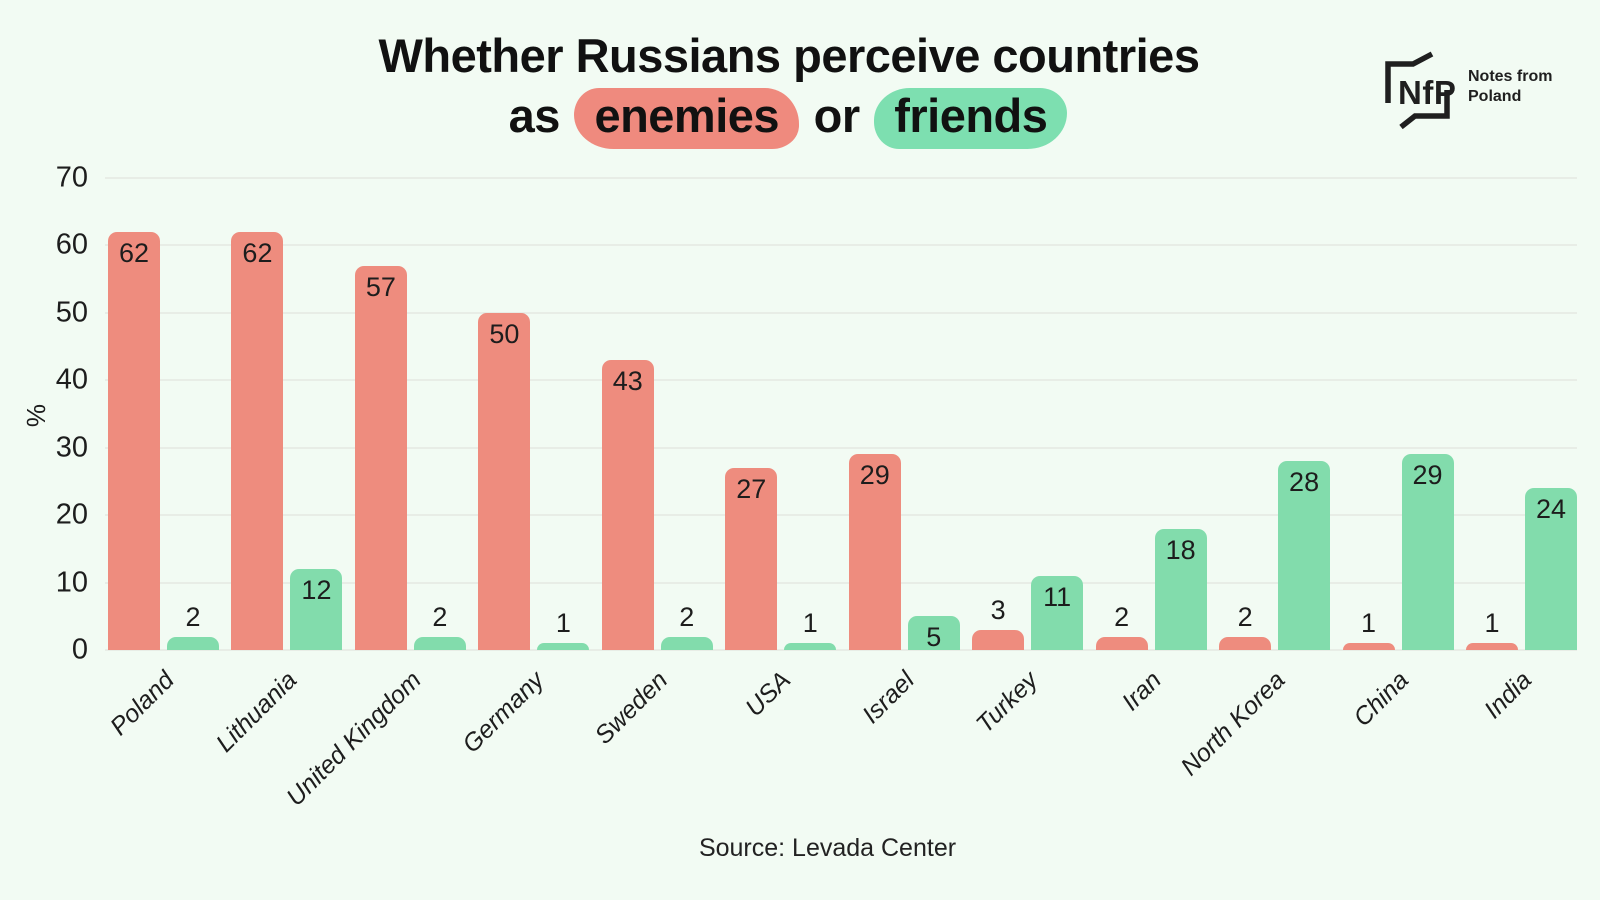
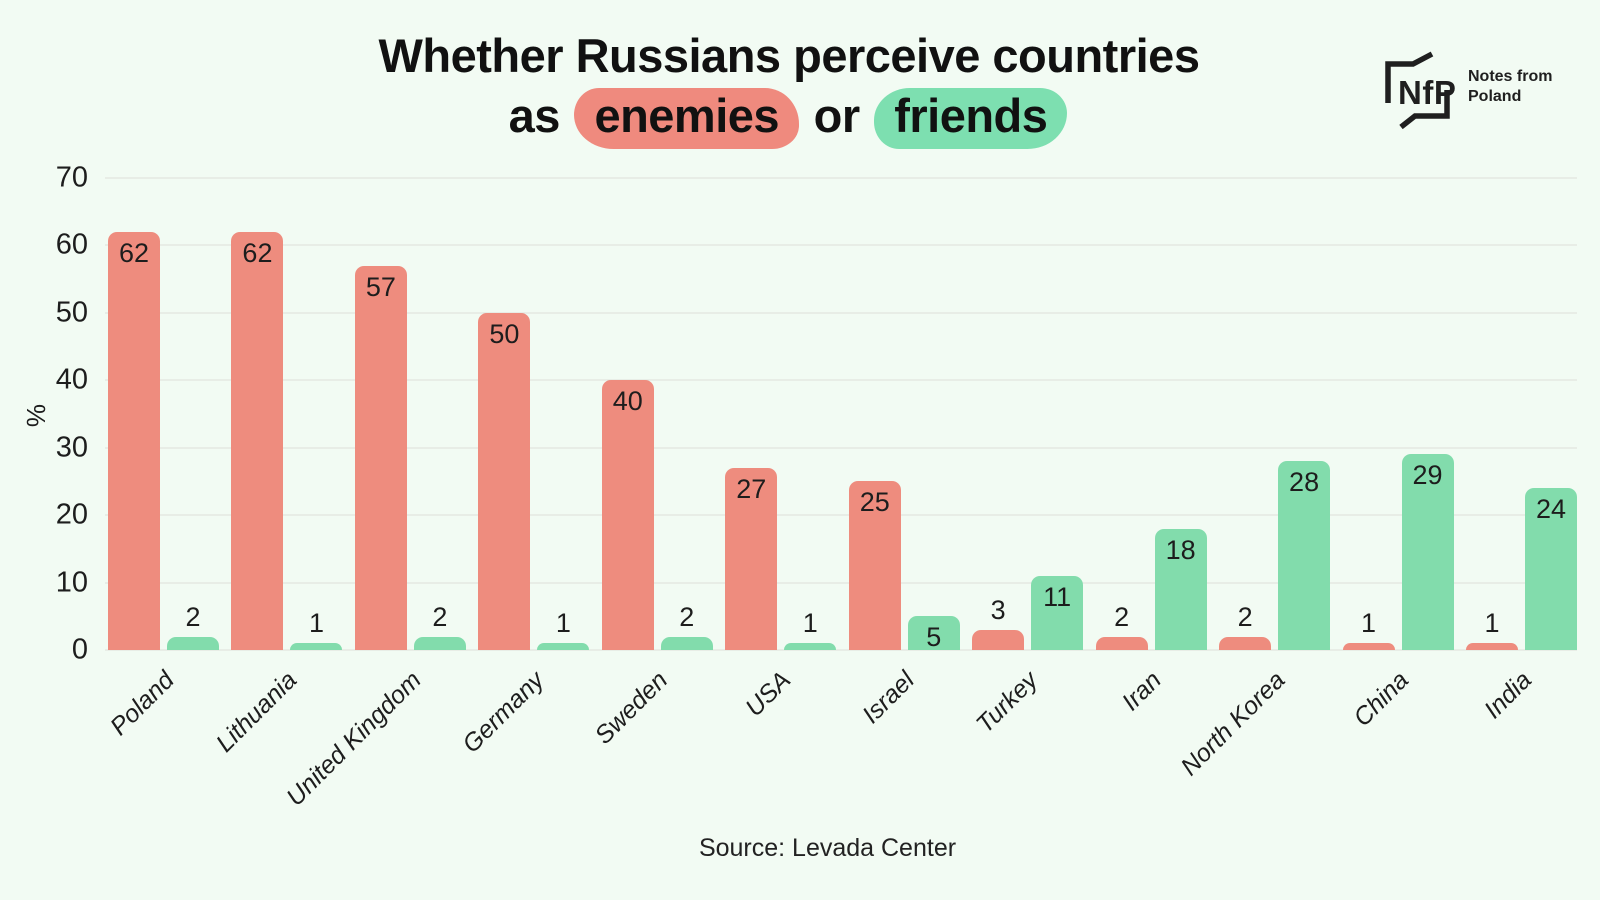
friends/Lithuania: 12 -> 1
enemies/Sweden: 43 -> 40
enemies/Israel: 29 -> 25
